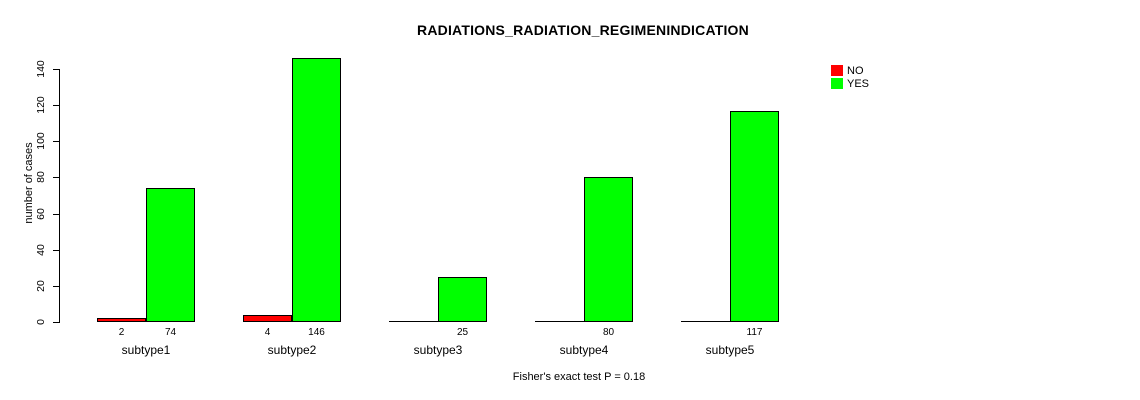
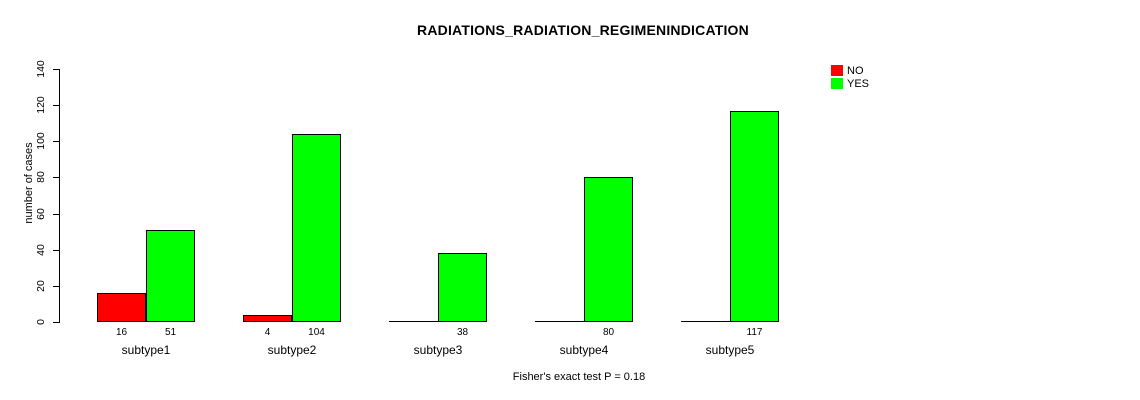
NO/subtype1: 2 -> 16
YES/subtype1: 74 -> 51
YES/subtype2: 146 -> 104
YES/subtype3: 25 -> 38
